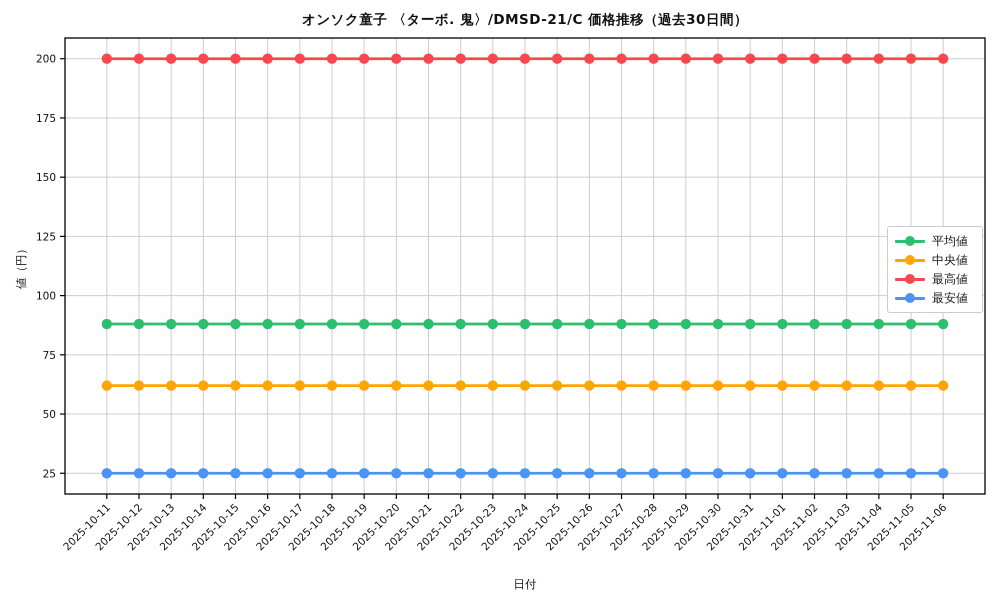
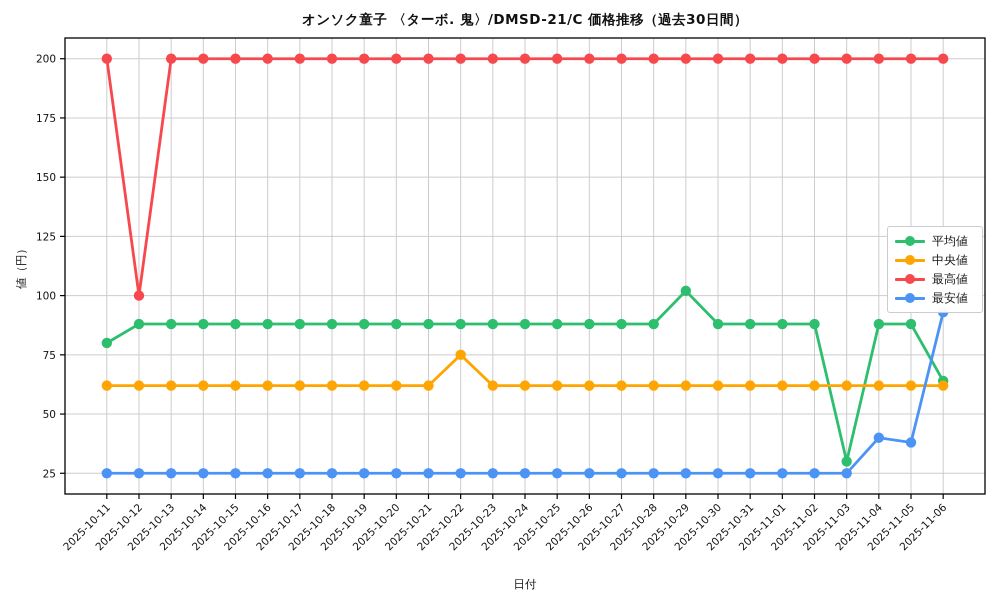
平均値/2025-10-11: 88 -> 80
最高値/2025-10-12: 200 -> 100
中央値/2025-10-22: 62 -> 75
平均値/2025-10-29: 88 -> 102
平均値/2025-11-03: 88 -> 30
最安値/2025-11-04: 25 -> 40
最安値/2025-11-05: 25 -> 38
平均値/2025-11-06: 88 -> 64
最安値/2025-11-06: 25 -> 93
